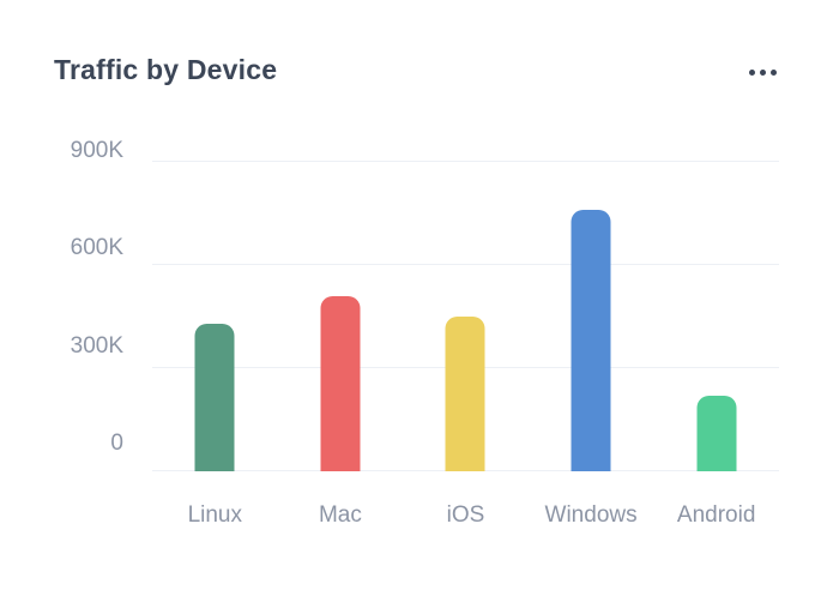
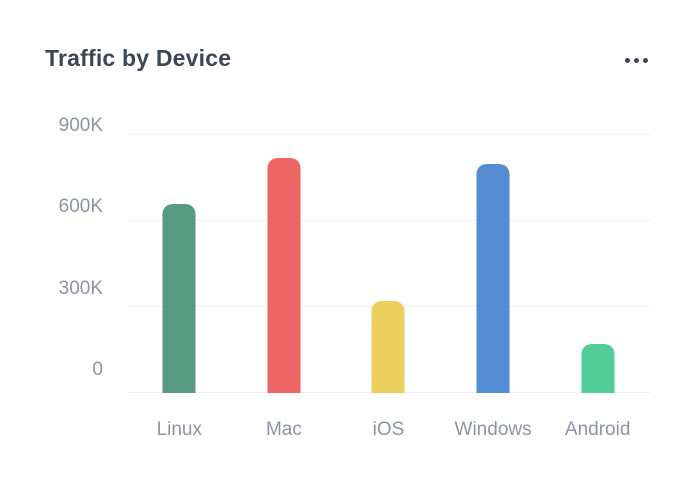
Linux: 430K -> 660K
Mac: 510K -> 820K
iOS: 450K -> 320K
Windows: 760K -> 800K
Android: 220K -> 170K
